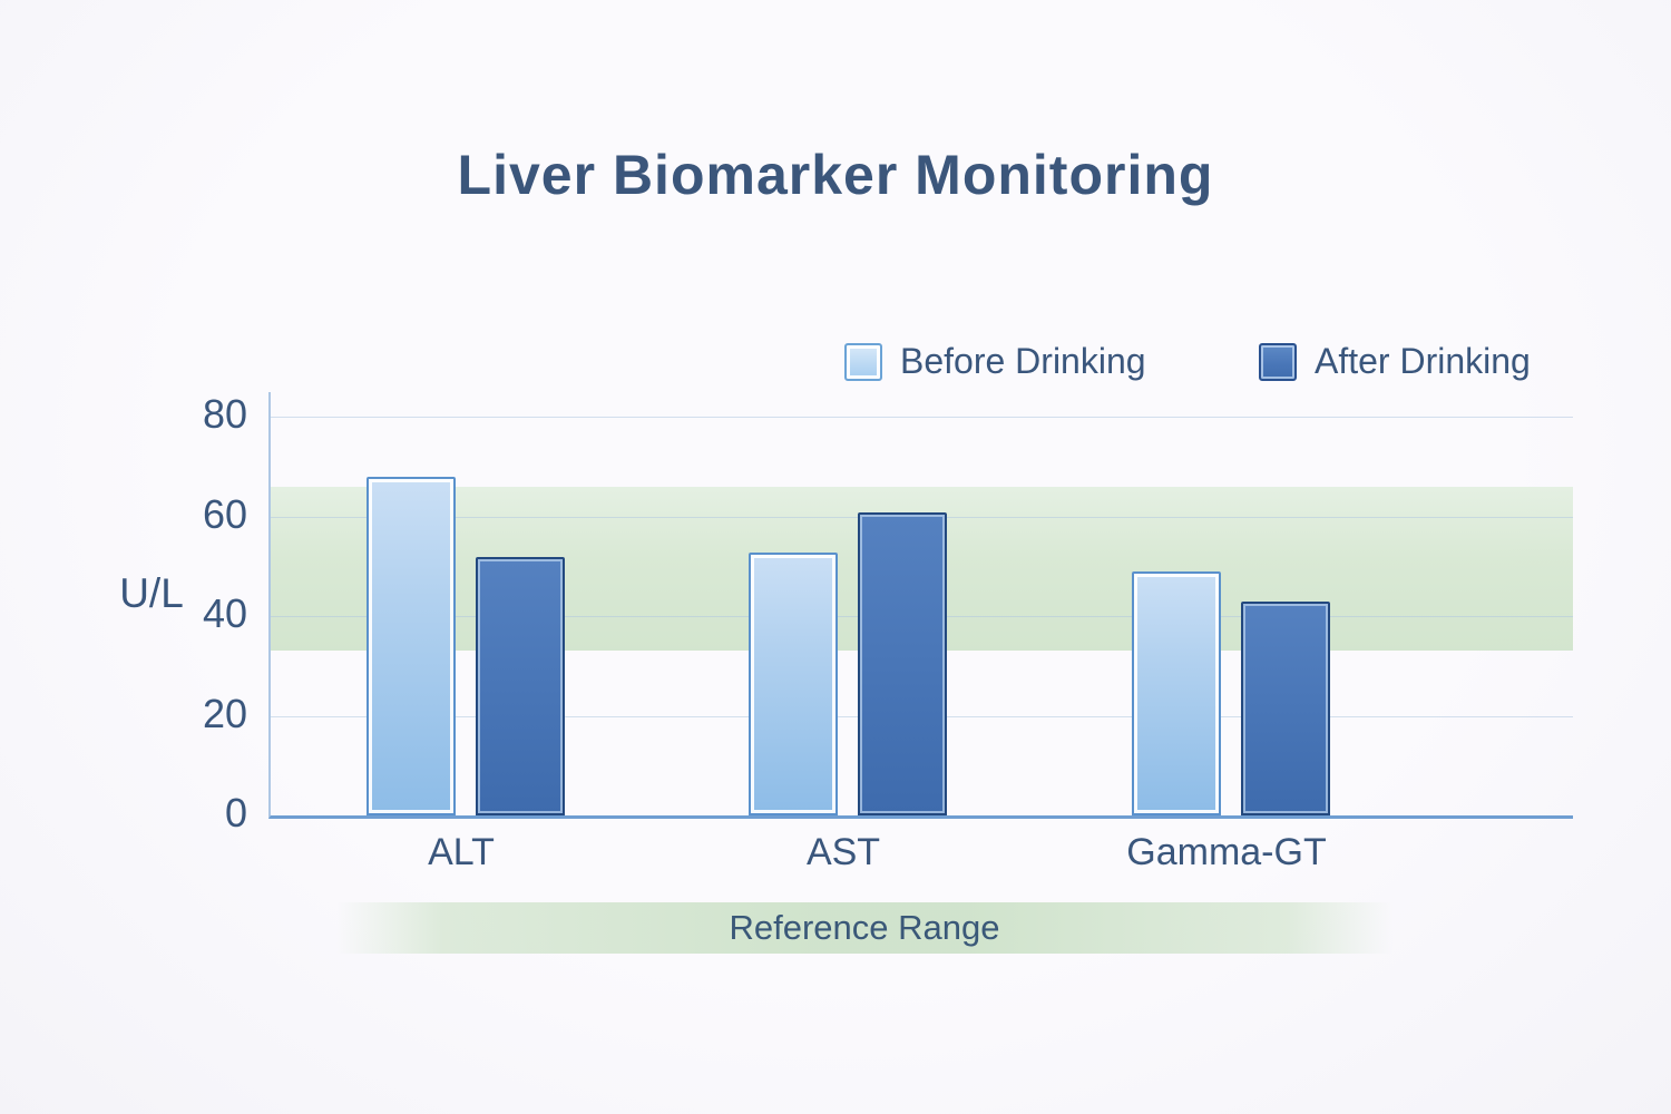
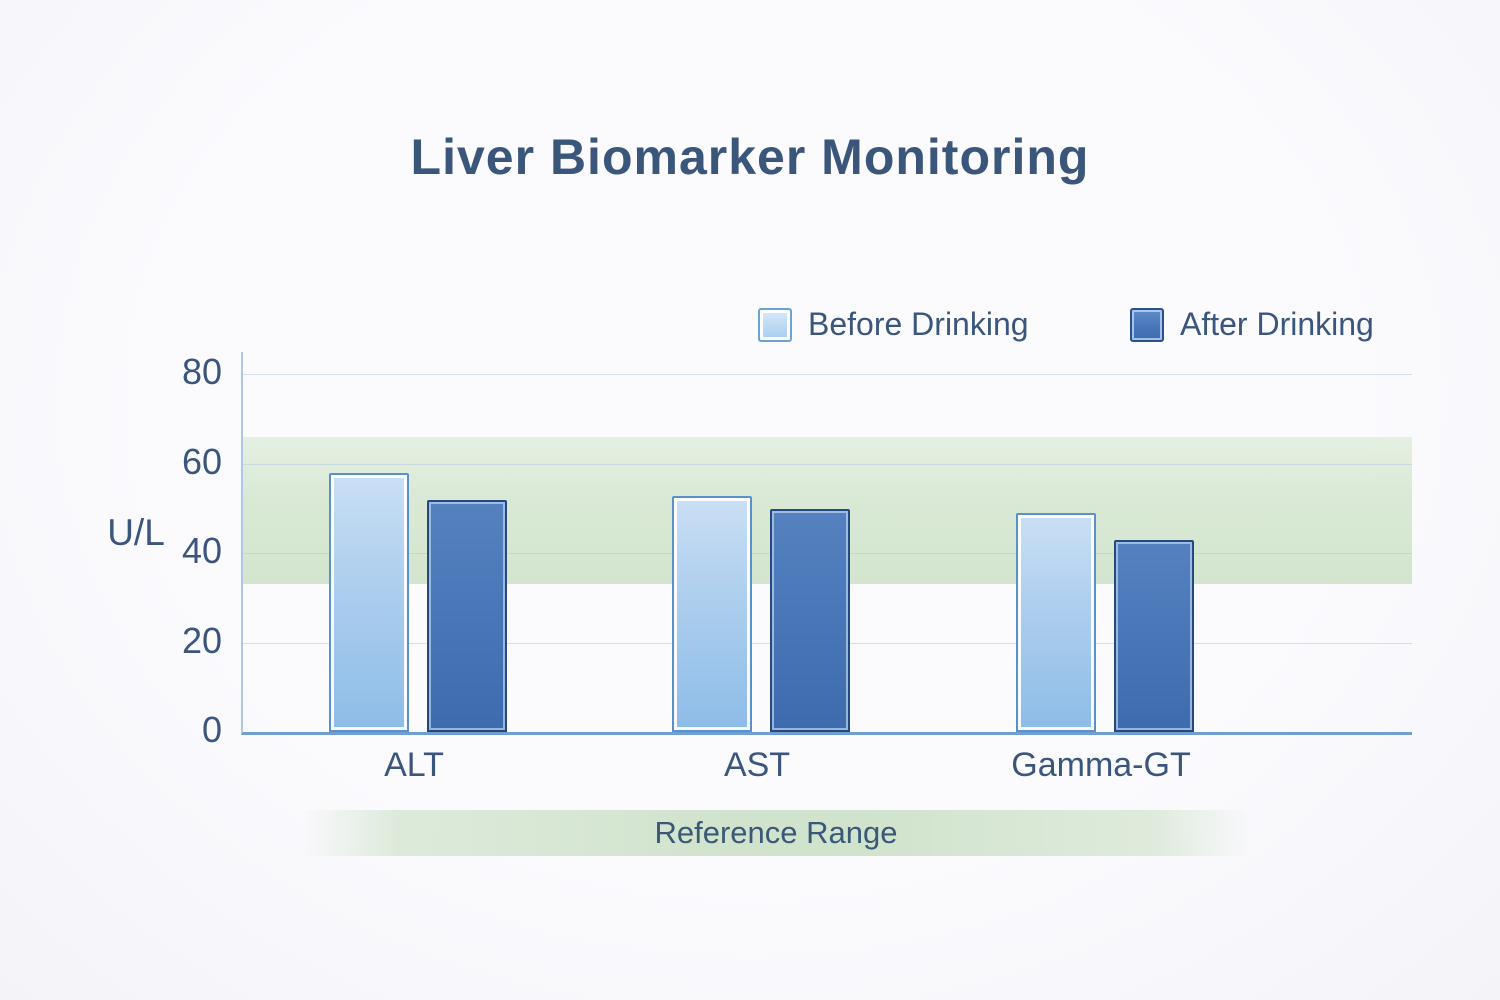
Before Drinking/ALT: 67 -> 57
After Drinking/AST: 60 -> 49
